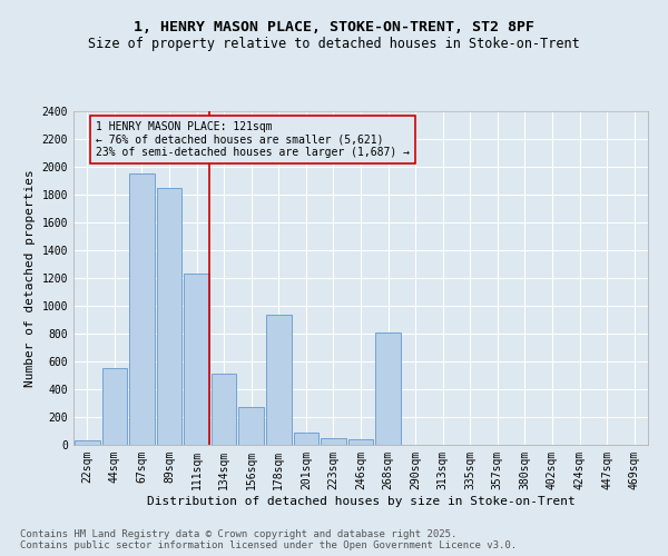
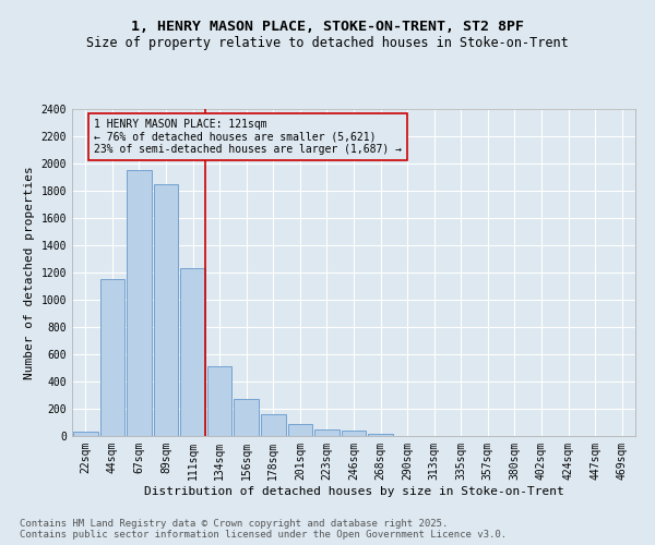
44sqm: 550 -> 1150
178sqm: 940 -> 160
268sqm: 810 -> 20
